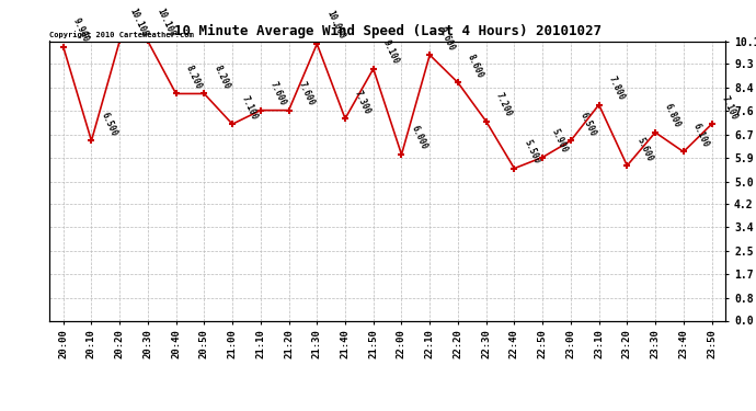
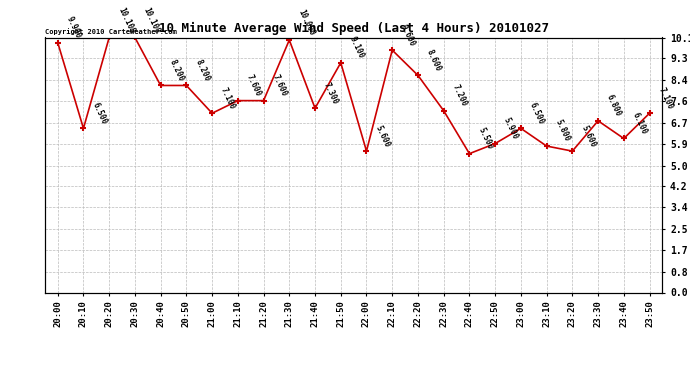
22:00: 6.000 -> 5.600
23:10: 7.800 -> 5.800
